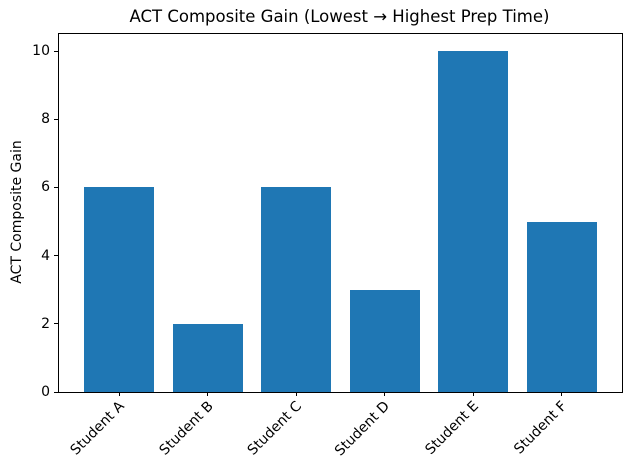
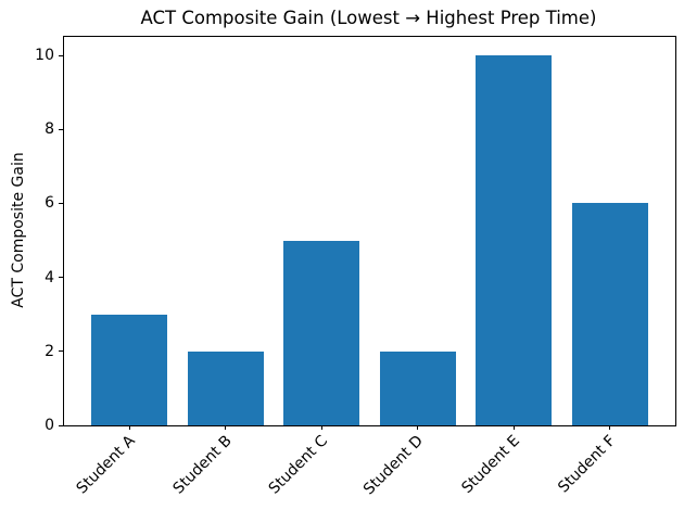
Student A: 6 -> 3
Student C: 6 -> 5
Student D: 3 -> 2
Student F: 5 -> 6
